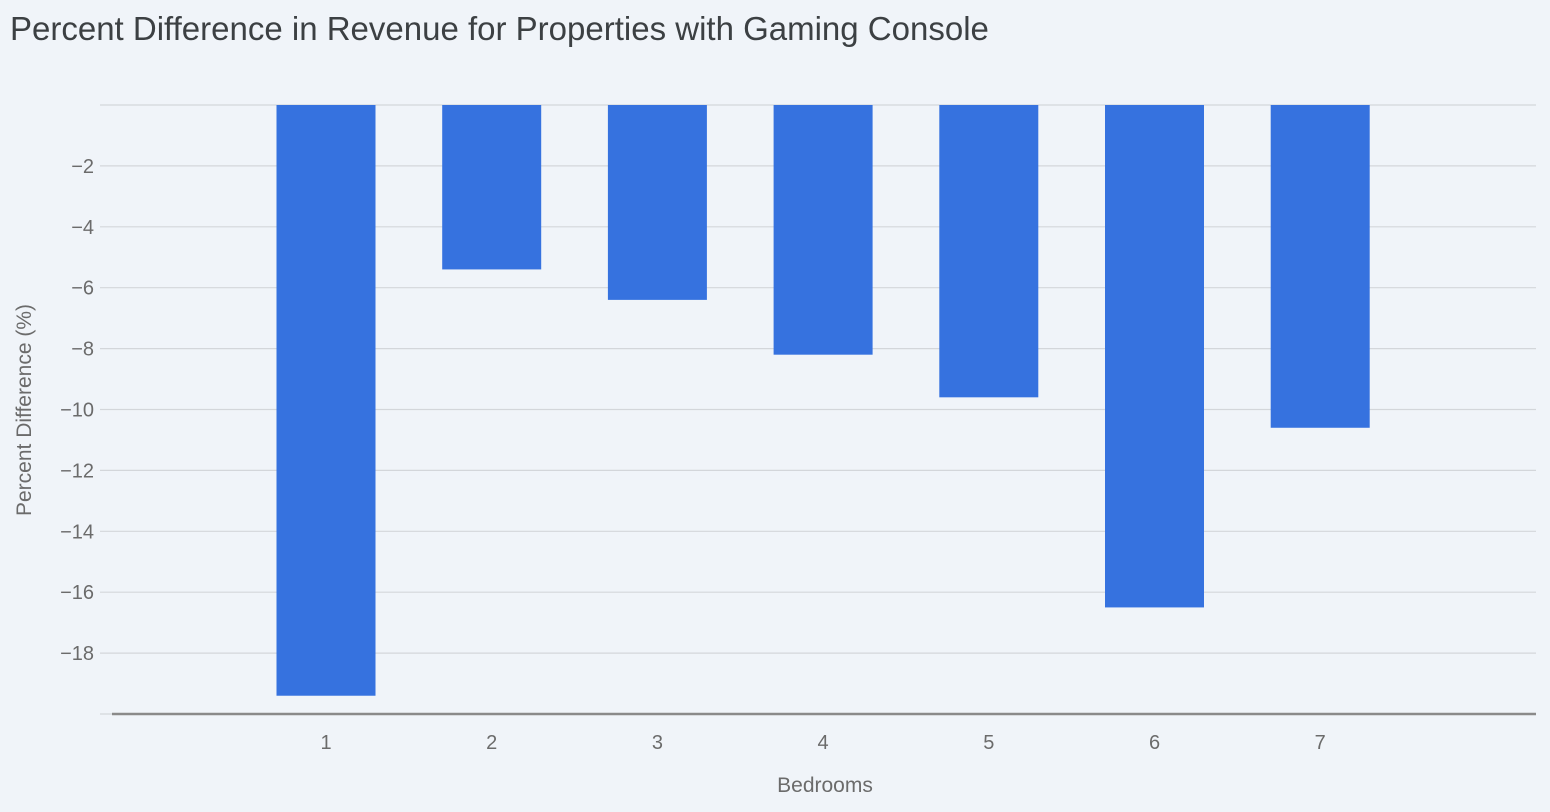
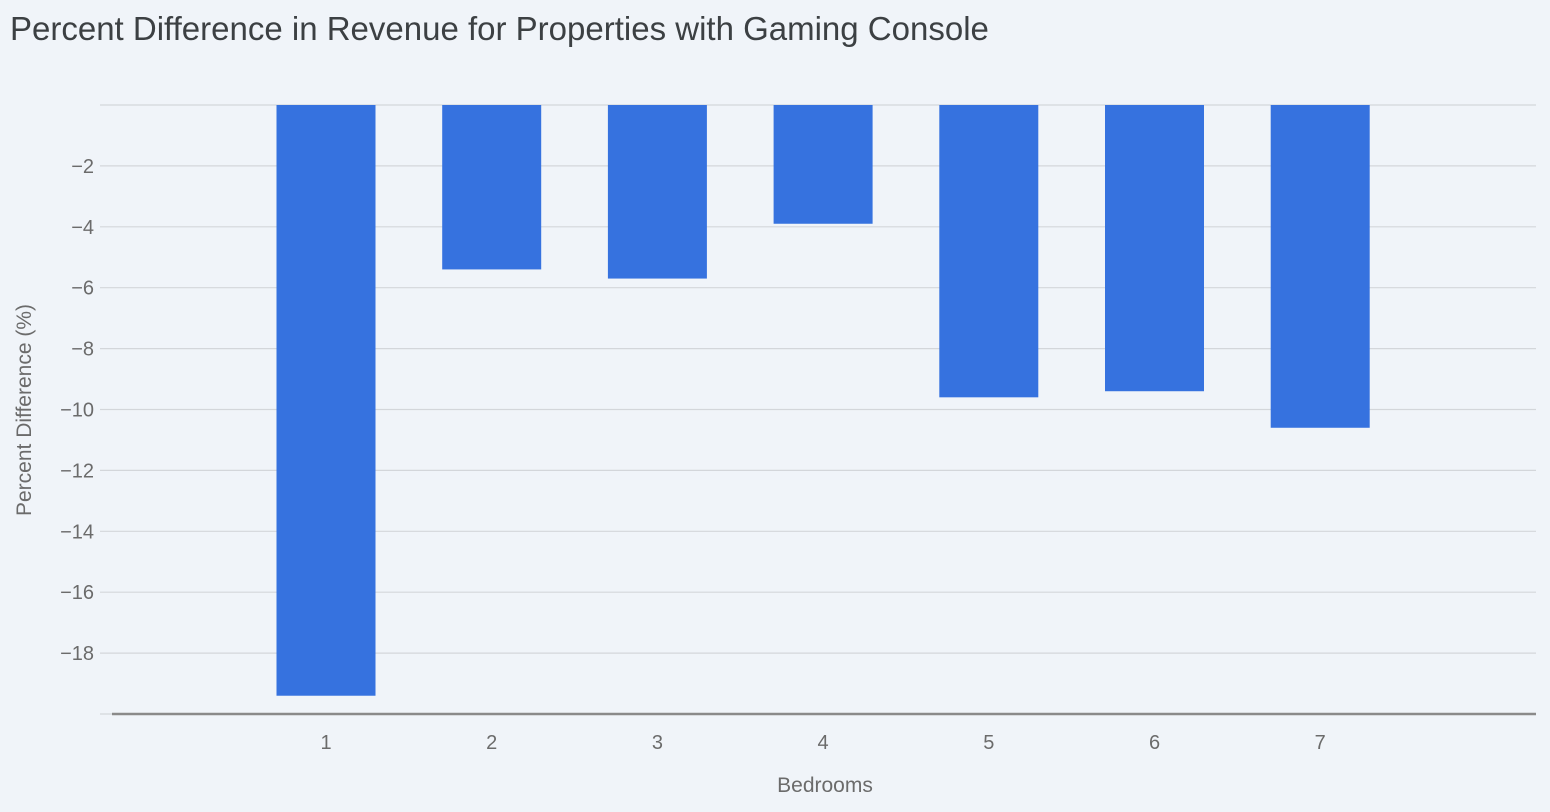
3: -6.4 -> -5.7
4: -8.2 -> -3.9
6: -16.5 -> -9.4
